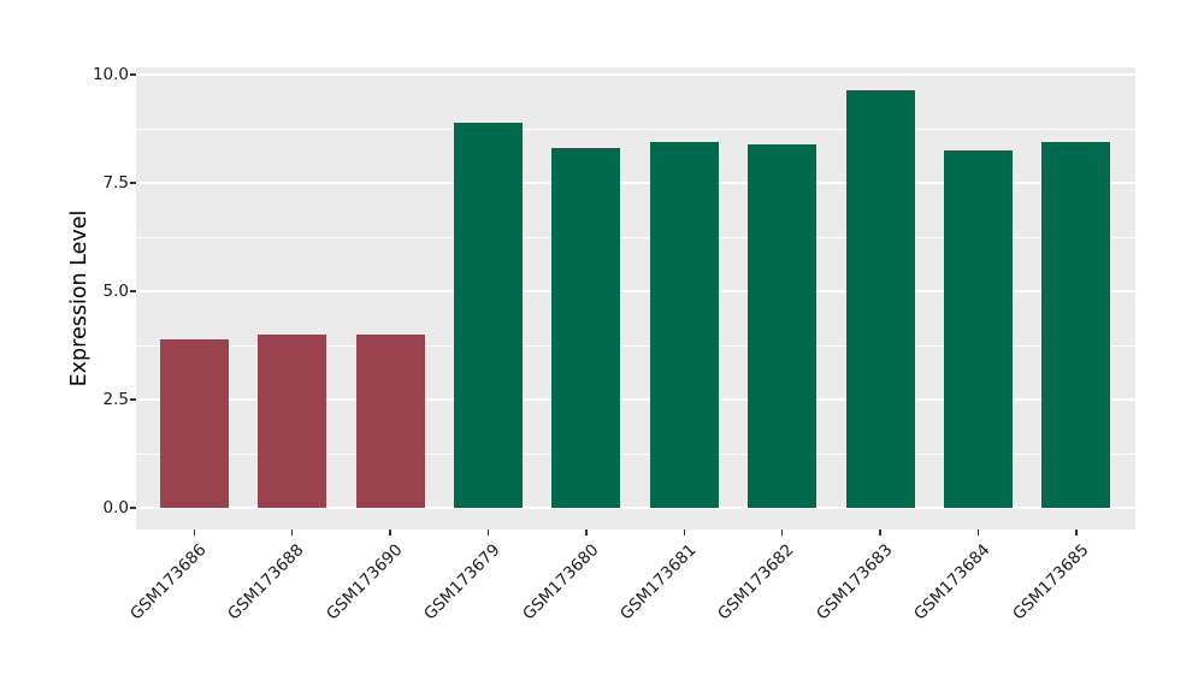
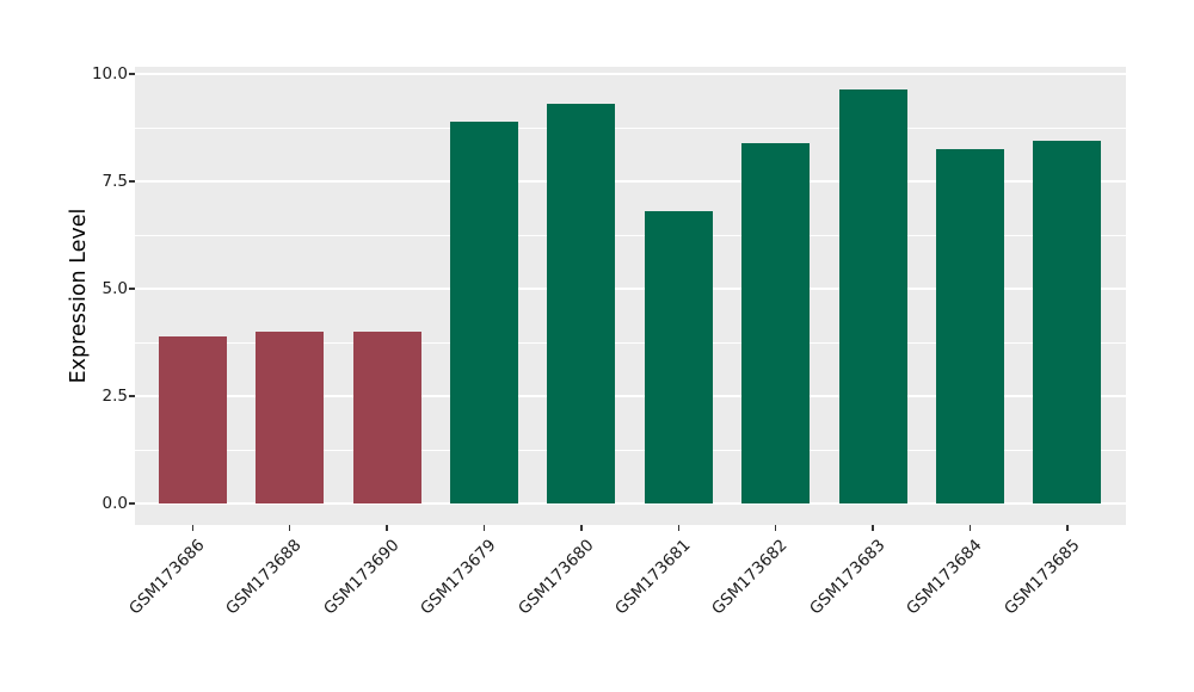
GSM173680: 8.3 -> 9.3
GSM173681: 8.4 -> 6.8
